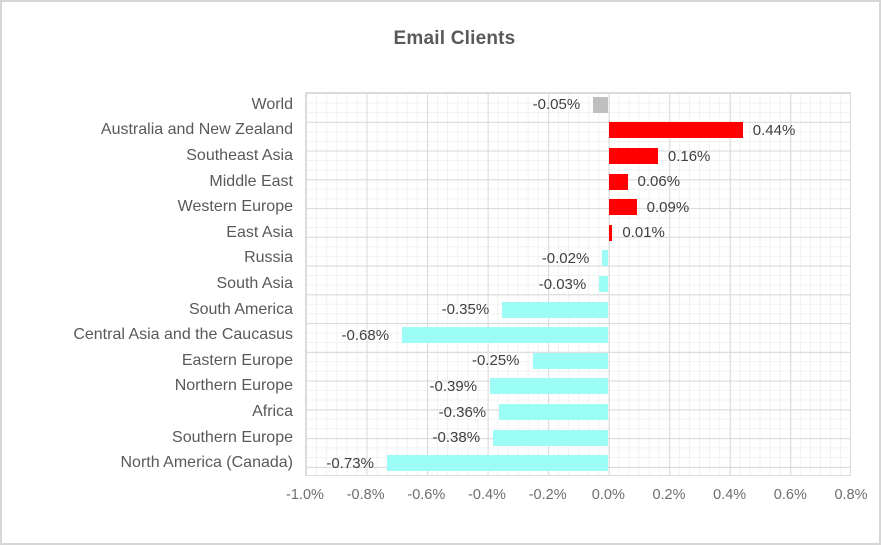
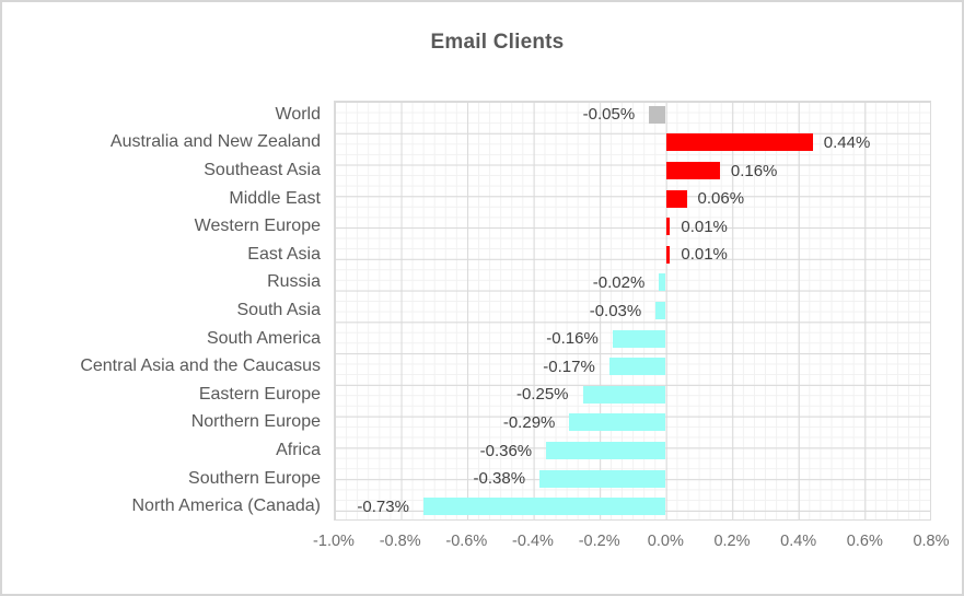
Western Europe: 0.09% -> 0.01%
South America: -0.35% -> -0.16%
Central Asia and the Caucasus: -0.68% -> -0.17%
Northern Europe: -0.39% -> -0.29%
